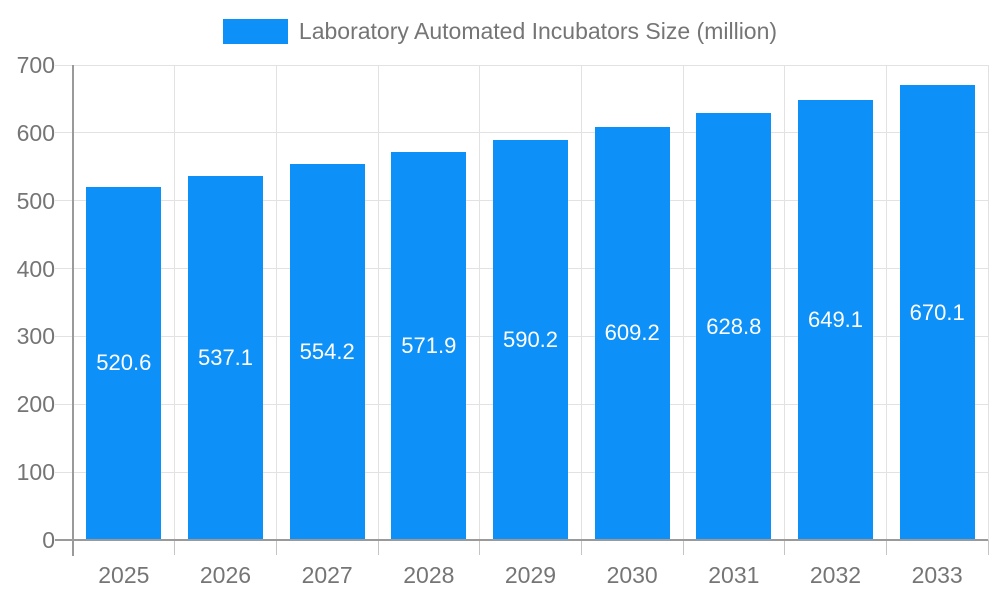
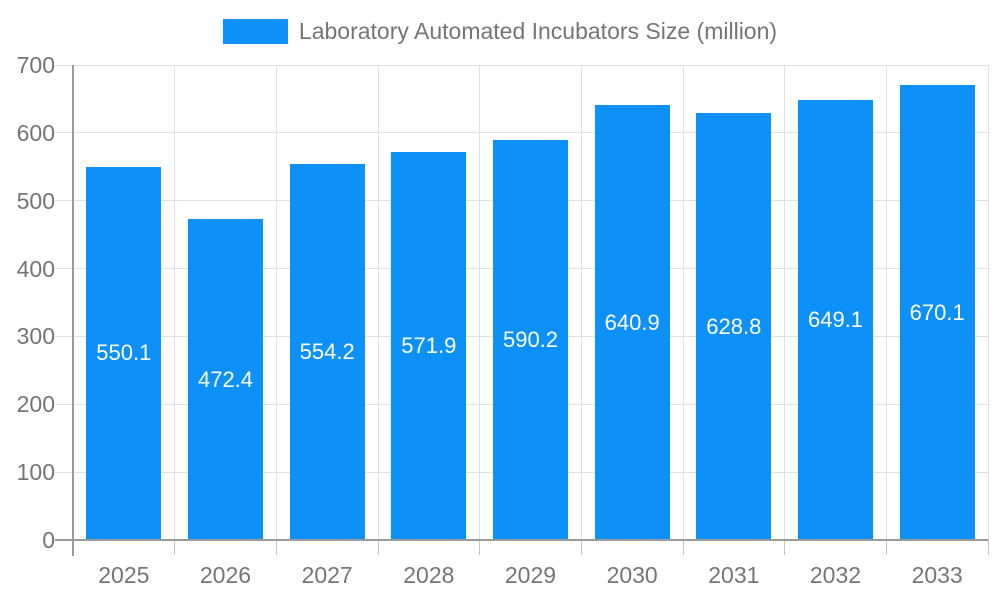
2025: 520.6 -> 550.1
2026: 537.1 -> 472.4
2030: 609.2 -> 640.9
